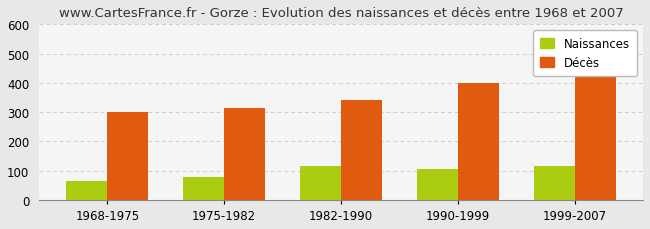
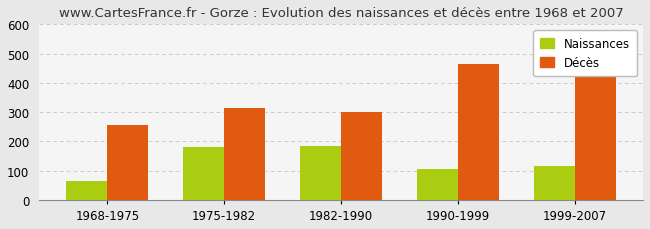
Décès/1968-1975: 300 -> 255
Naissances/1975-1982: 78 -> 180
Naissances/1982-1990: 115 -> 185
Décès/1982-1990: 343 -> 300
Décès/1990-1999: 400 -> 465
